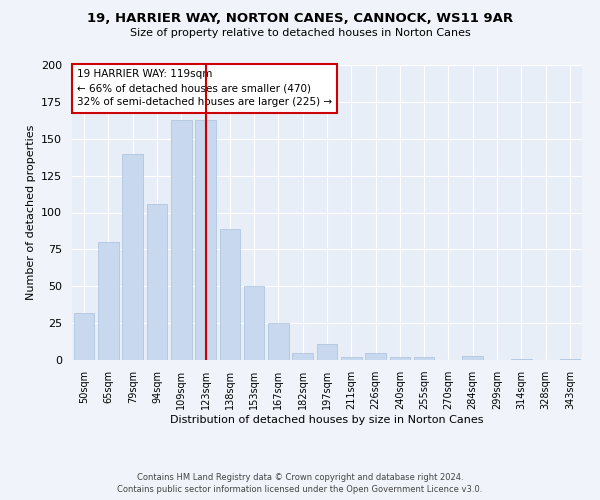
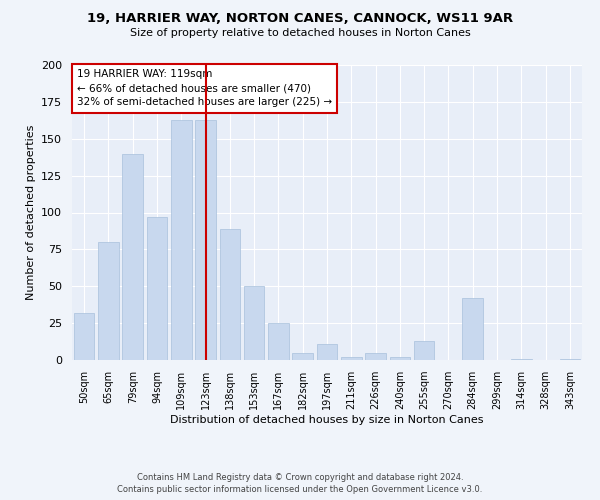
94sqm: 106 -> 97
255sqm: 2 -> 13
284sqm: 3 -> 42
